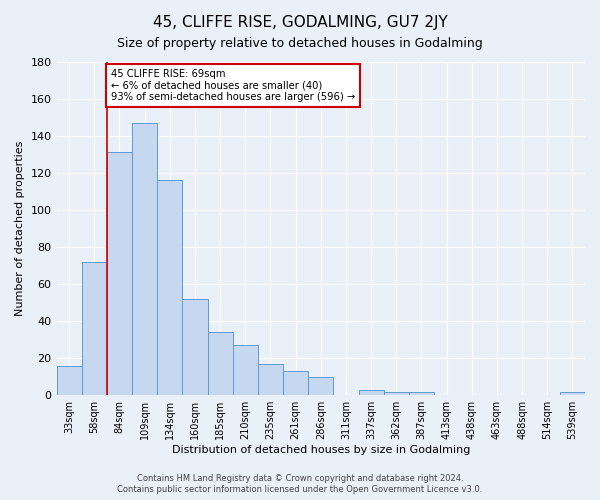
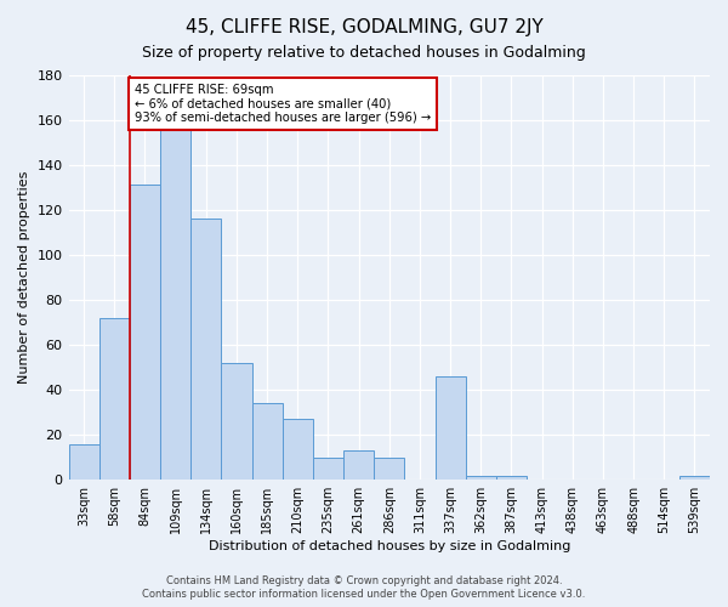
109sqm: 147 -> 157
235sqm: 17 -> 10
337sqm: 3 -> 46
